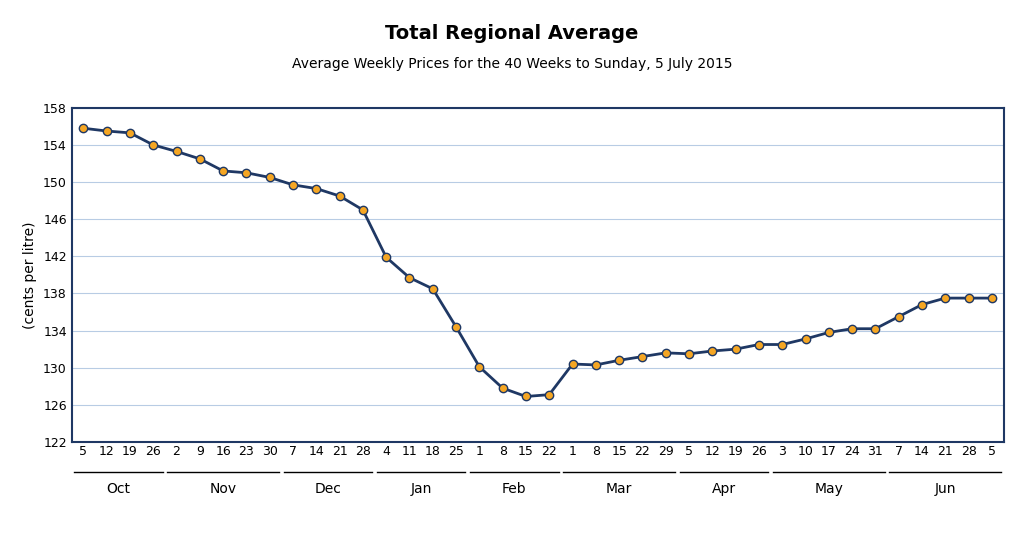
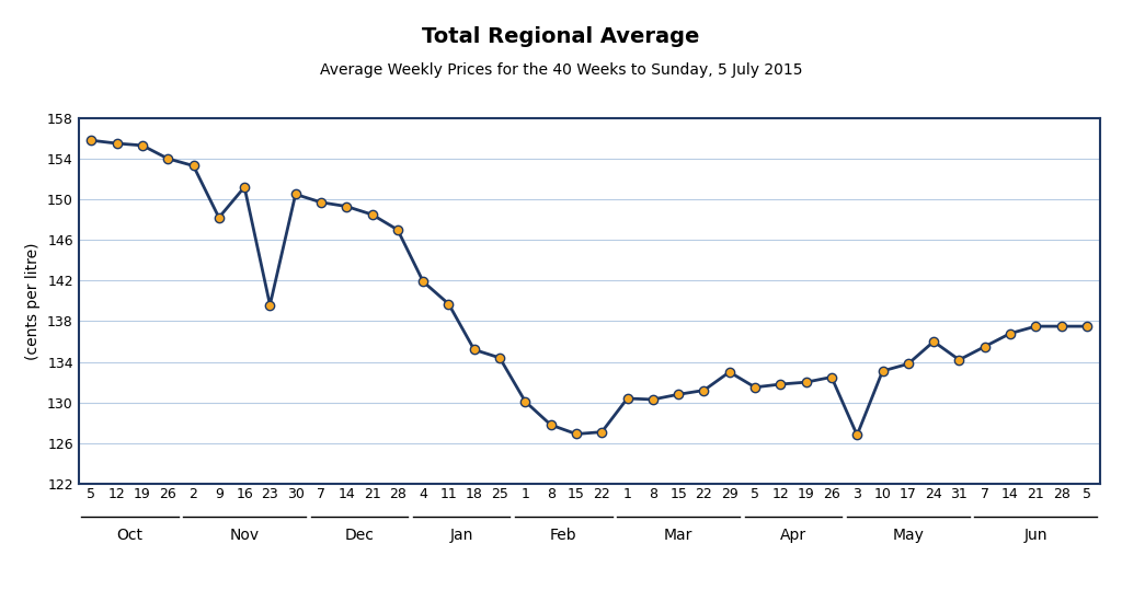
9: 152.5 -> 148.2
23: 151.0 -> 139.6
18: 138.5 -> 135.2
29: 131.6 -> 133.0
3: 132.5 -> 126.8
24: 134.2 -> 136.0
